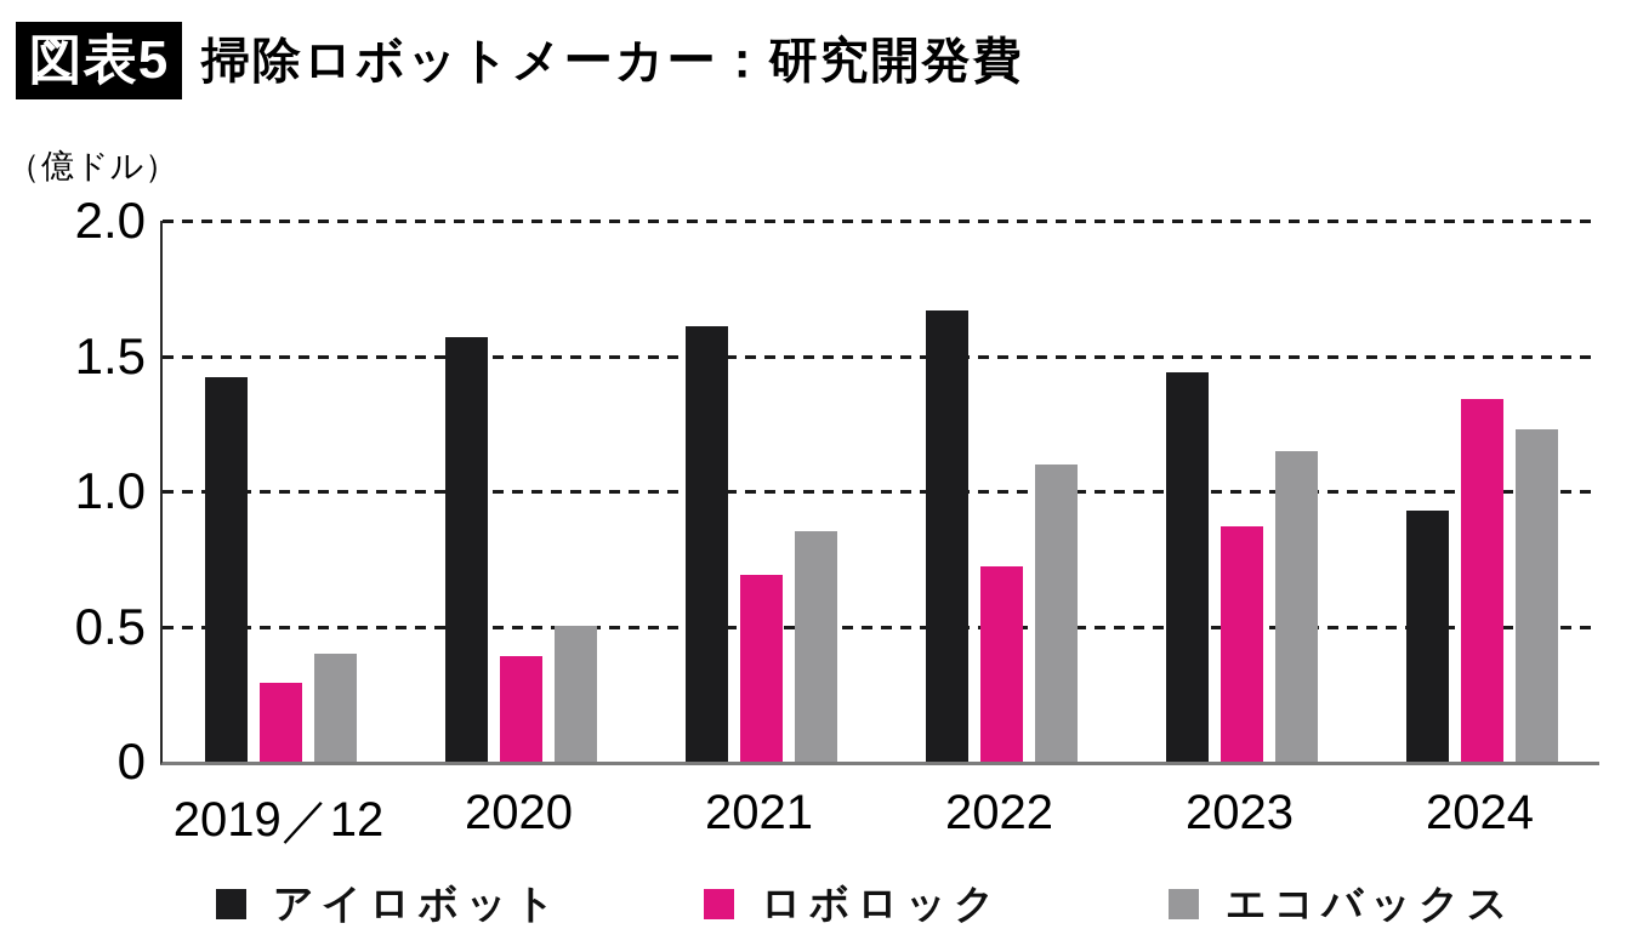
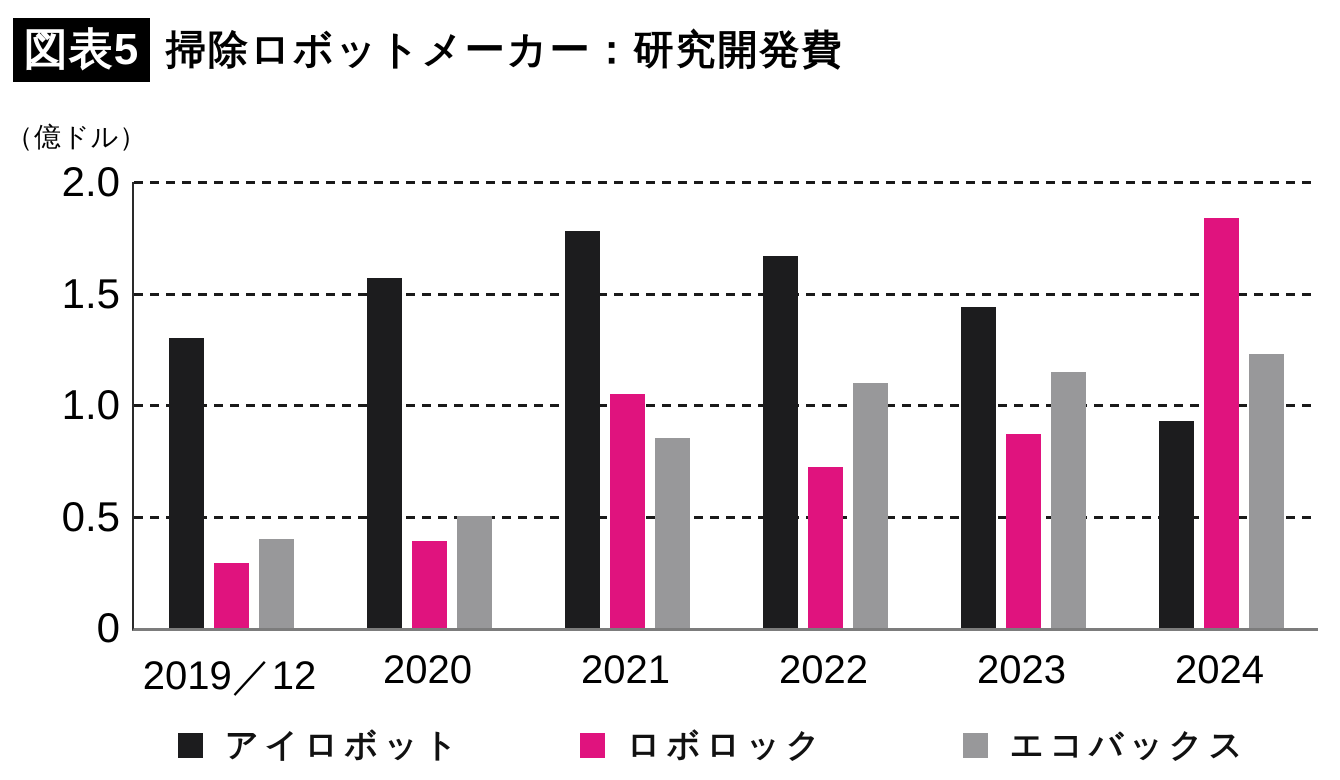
アイロボット/2019／12: 1.42 -> 1.30
アイロボット/2021: 1.61 -> 1.78
ロボロック/2021: 0.69 -> 1.05
ロボロック/2024: 1.34 -> 1.84
